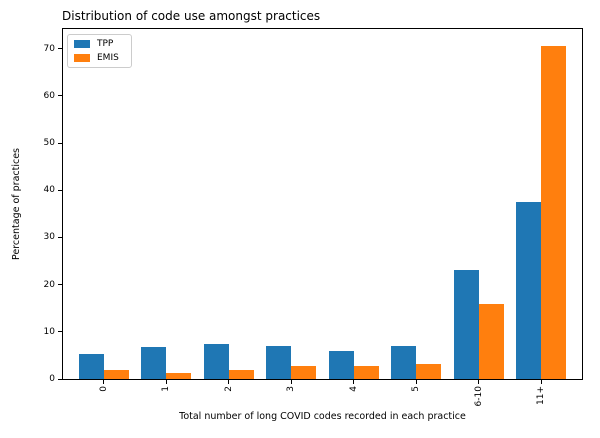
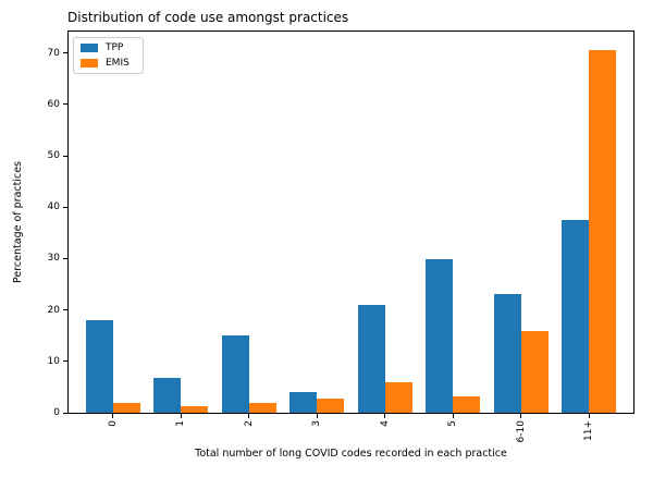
TPP/0: 5 -> 18
TPP/2: 8 -> 15
TPP/3: 7 -> 4
TPP/4: 6 -> 21
EMIS/4: 3 -> 6
TPP/5: 7 -> 30
